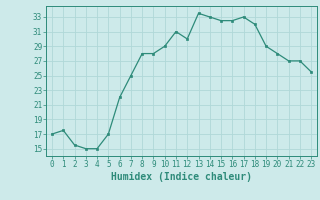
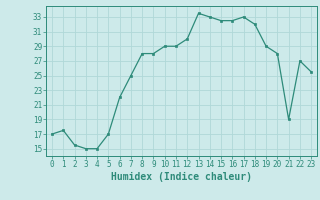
11: 31.0 -> 29.0
21: 27.0 -> 19.0
